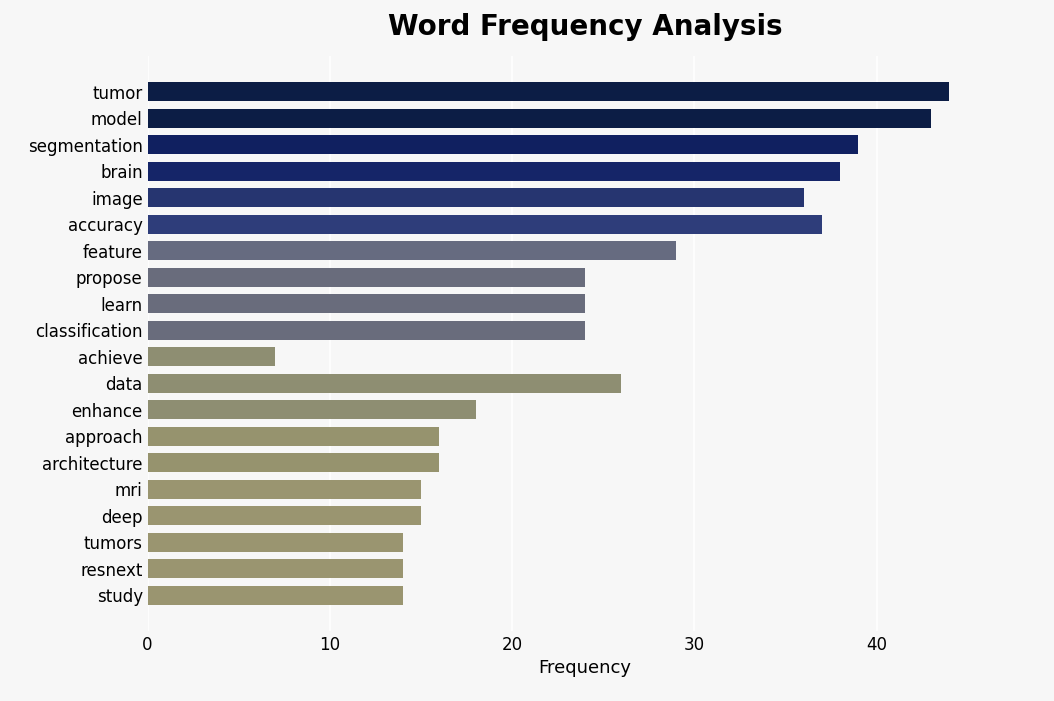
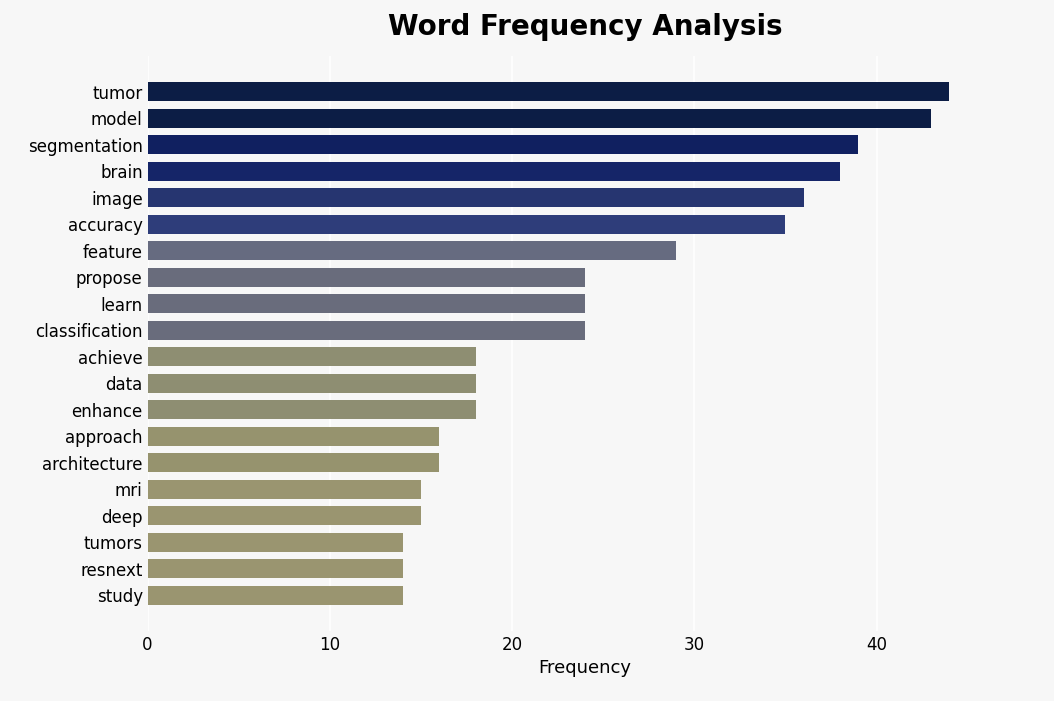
accuracy: 37 -> 35
achieve: 7 -> 18
data: 26 -> 18
